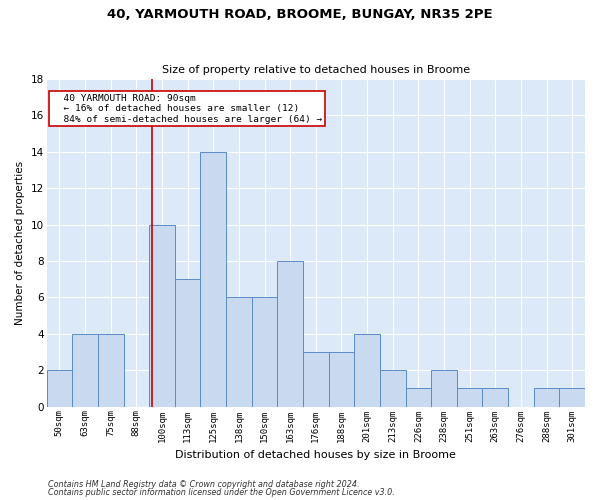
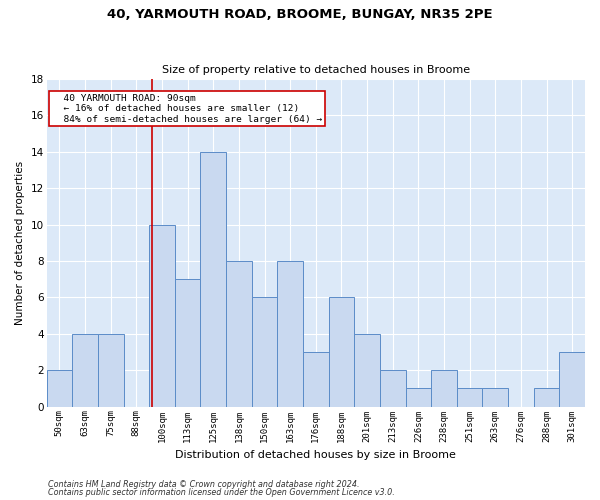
138sqm: 6 -> 8
188sqm: 3 -> 6
301sqm: 1 -> 3
